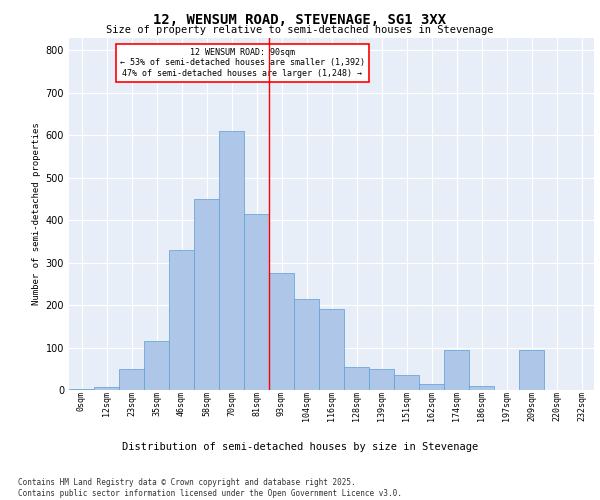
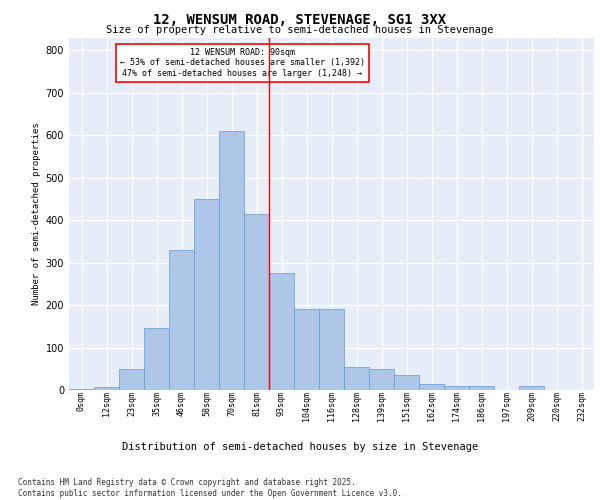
35sqm: 115 -> 145
104sqm: 215 -> 190
174sqm: 95 -> 10
209sqm: 95 -> 10
